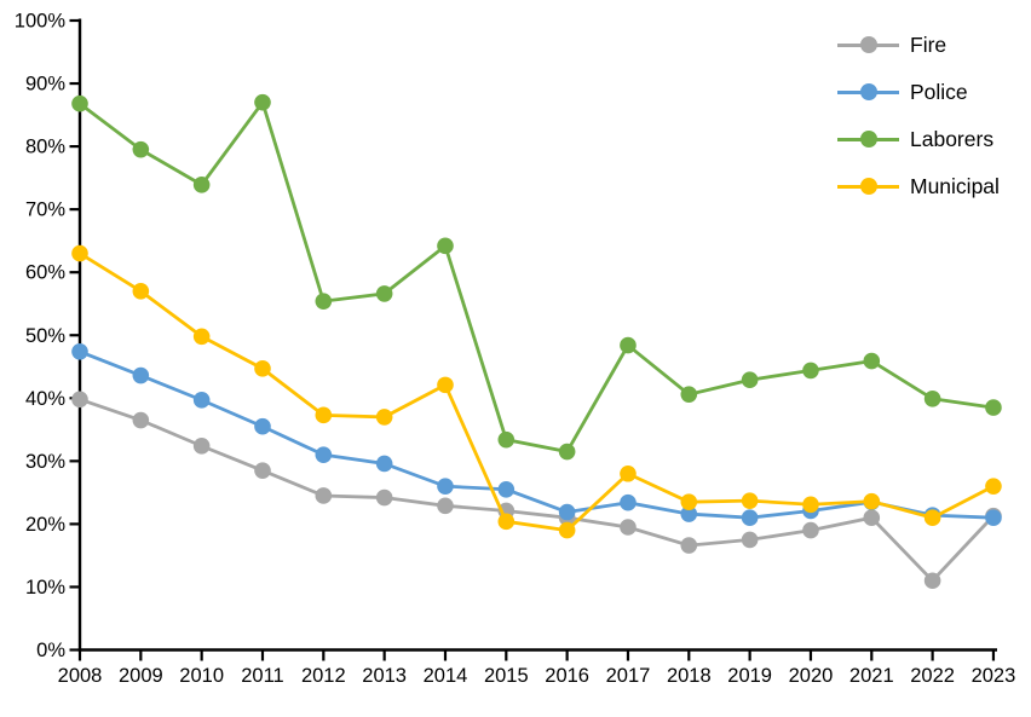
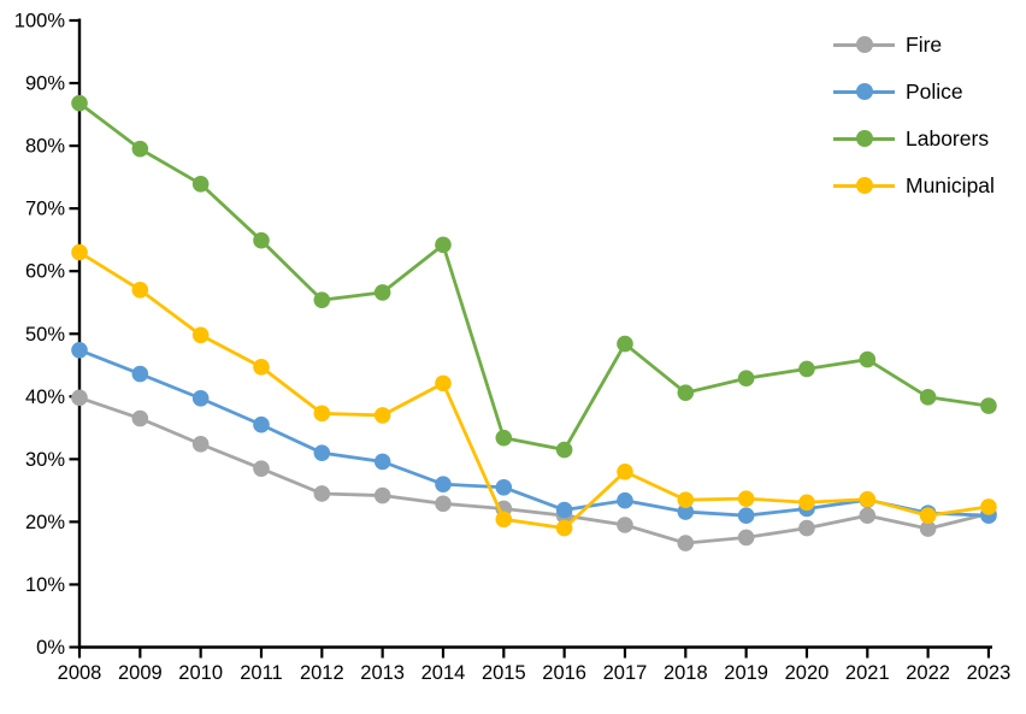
Laborers/2011: 87% -> 65%
Fire/2022: 11% -> 19%
Municipal/2023: 26% -> 22%
